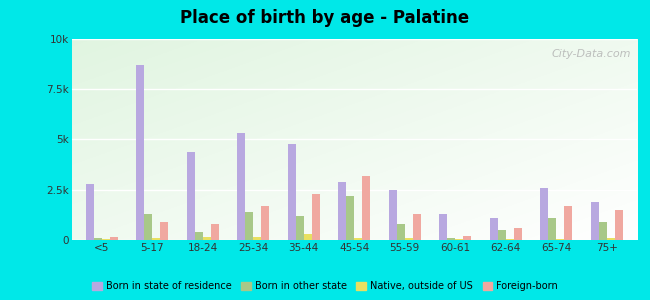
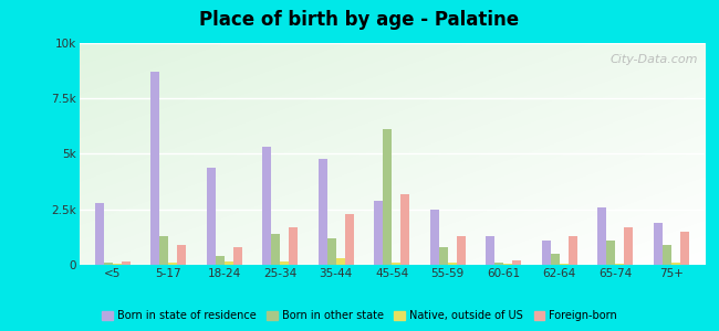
Born in other state/45-54: 2.2k -> 6.1k
Foreign-born/62-64: 0.60k -> 1.30k
